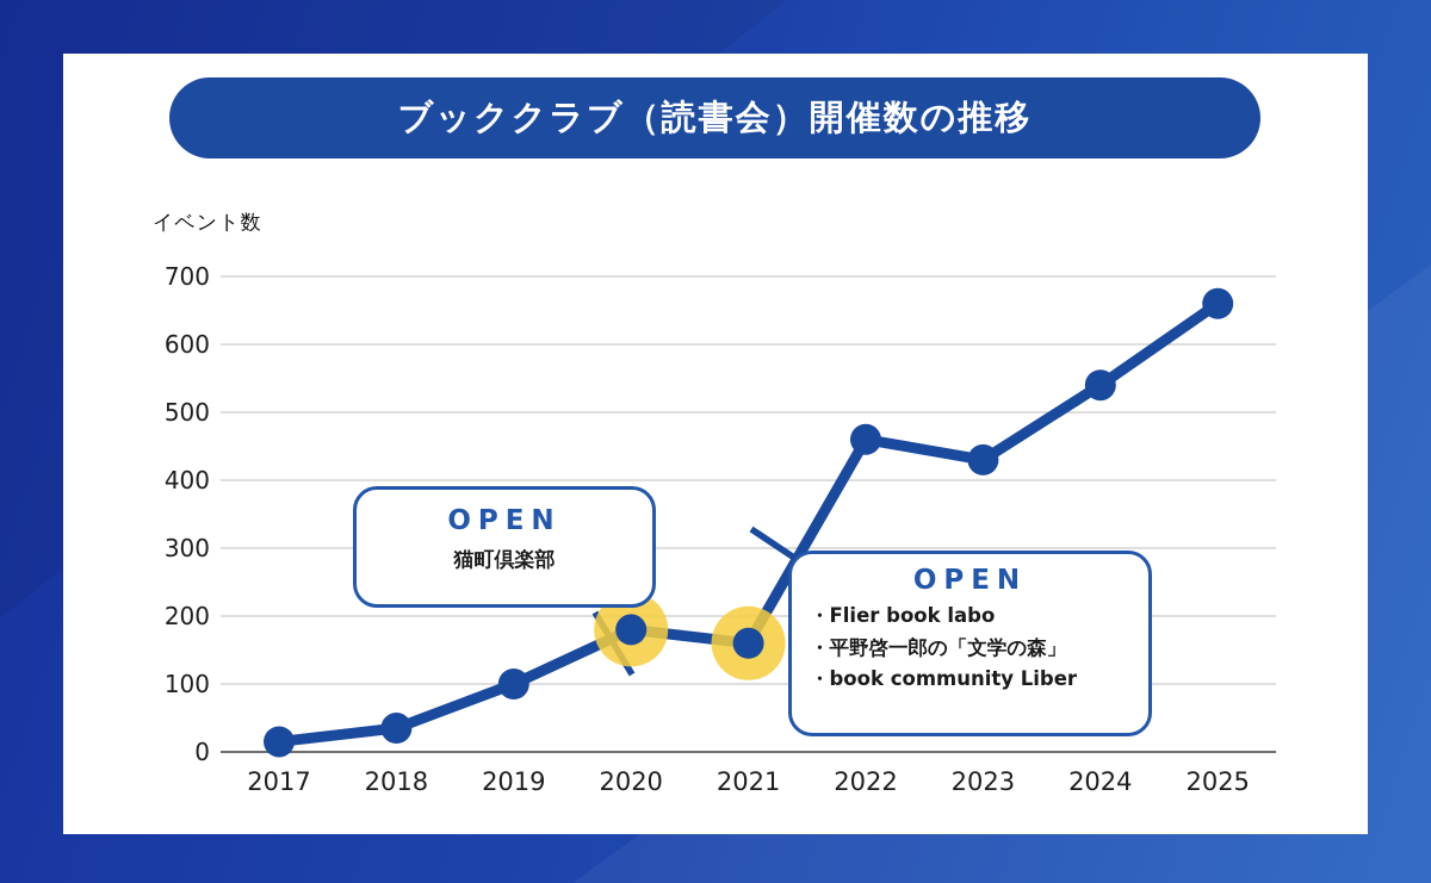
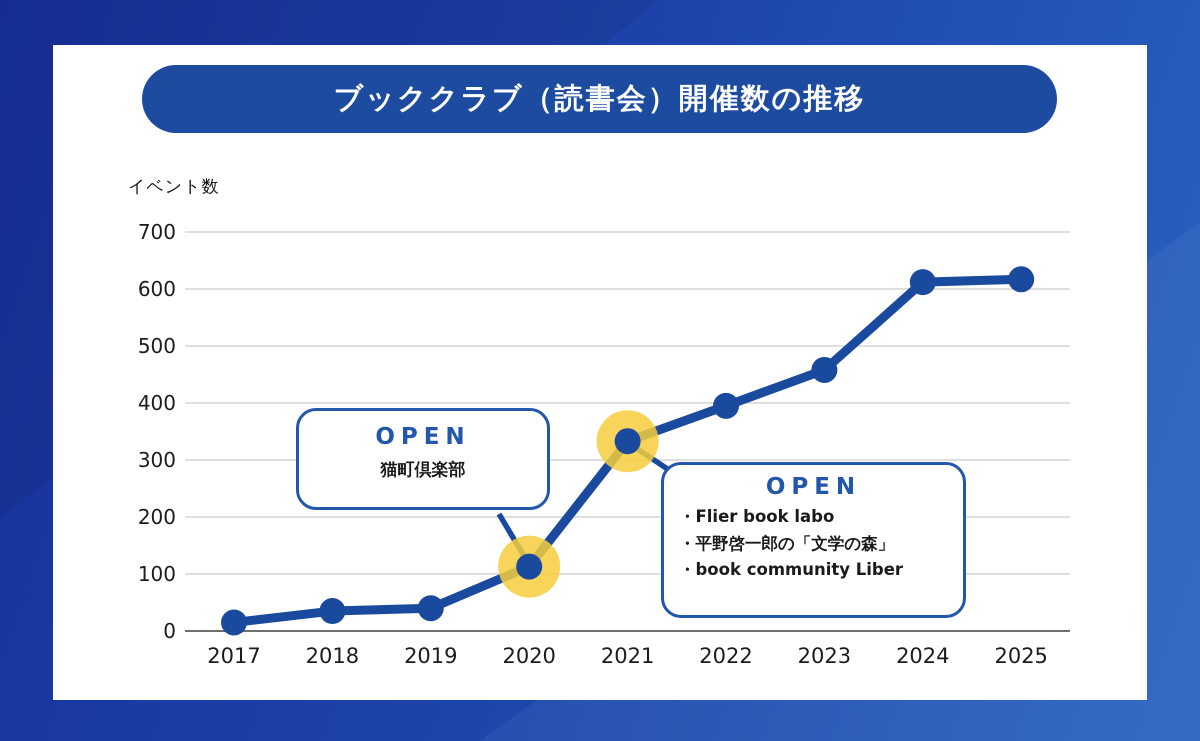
2019: 100 -> 40
2020: 180 -> 110
2021: 160 -> 330
2022: 460 -> 400
2023: 430 -> 460
2024: 540 -> 610
2025: 660 -> 620
